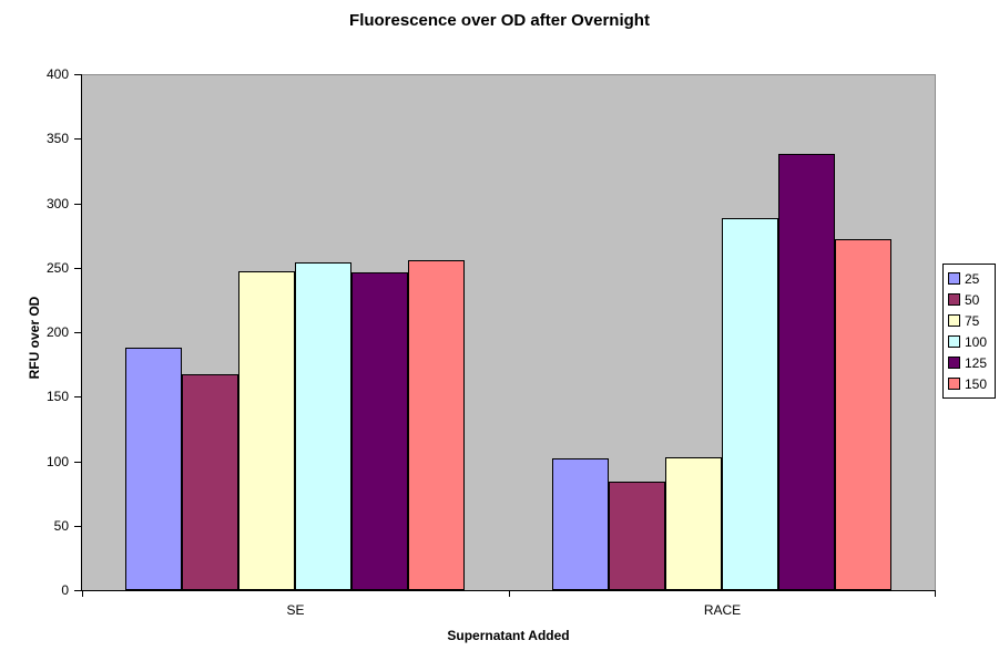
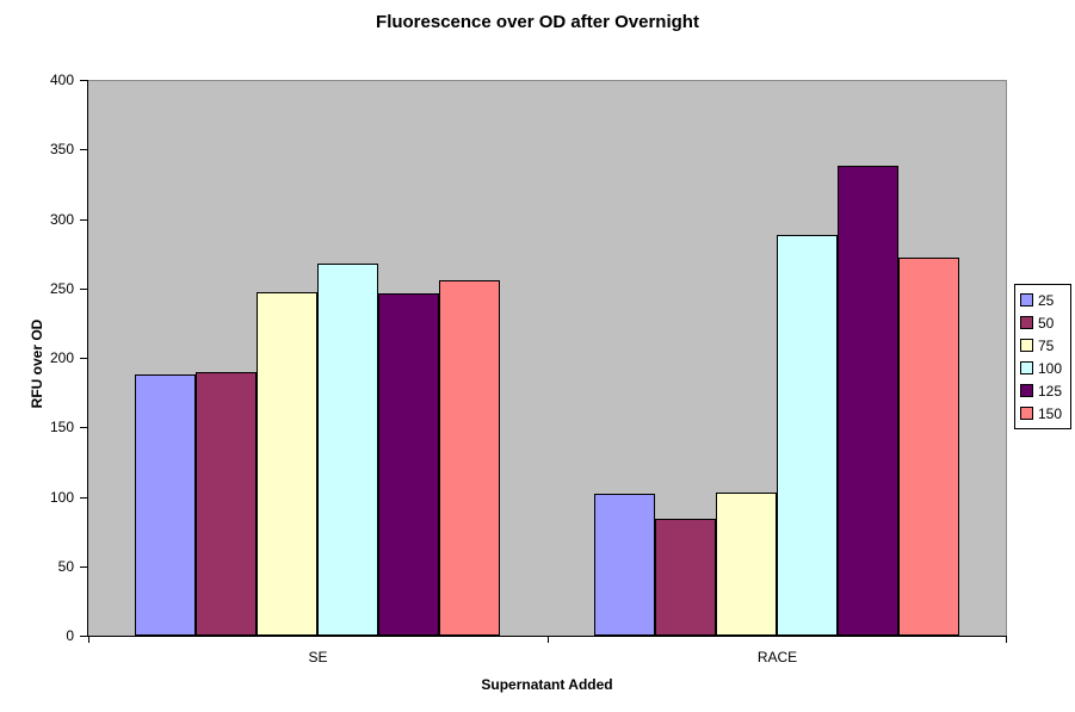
50/SE: 167 -> 190
100/SE: 254 -> 268
